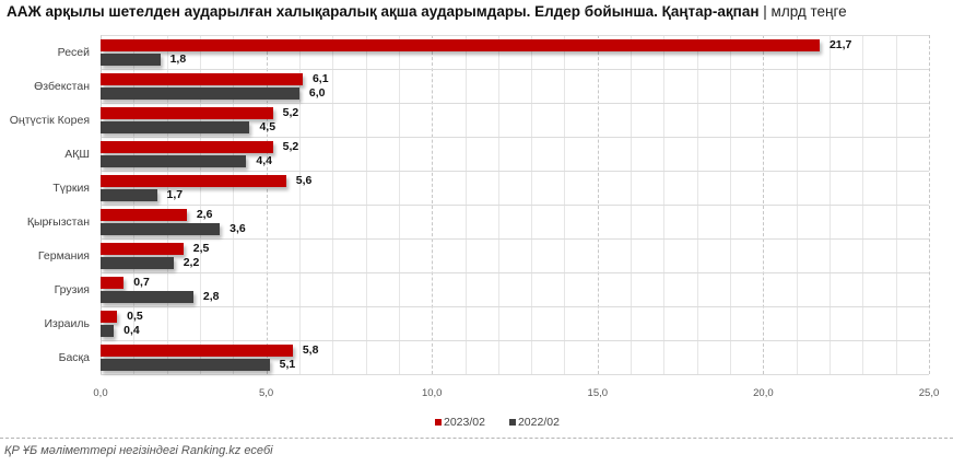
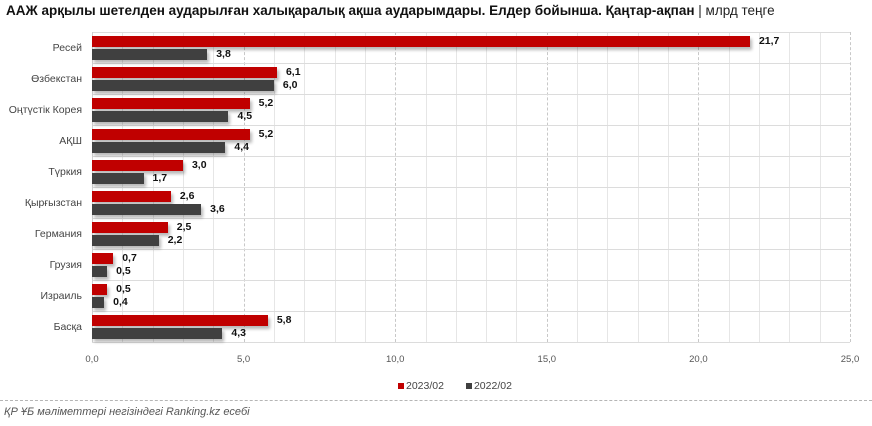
2022/02/Ресей: 1,8 -> 3,8
2023/02/Түркия: 5,6 -> 3,0
2022/02/Грузия: 2,8 -> 0,5
2022/02/Басқа: 5,1 -> 4,3
